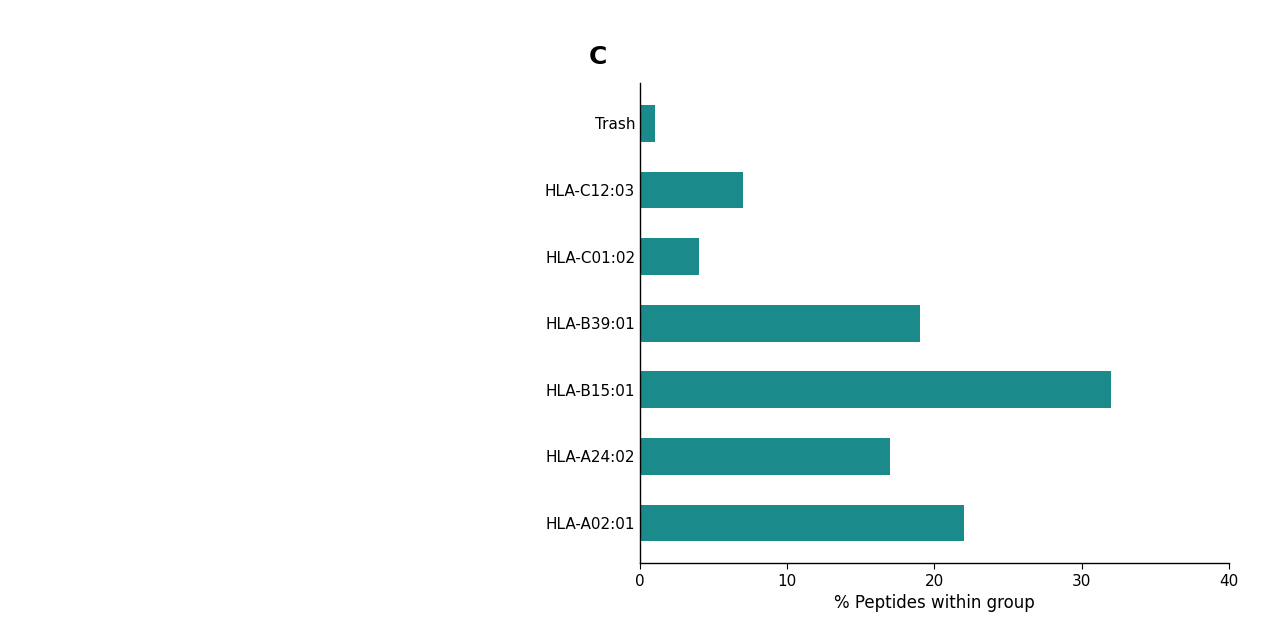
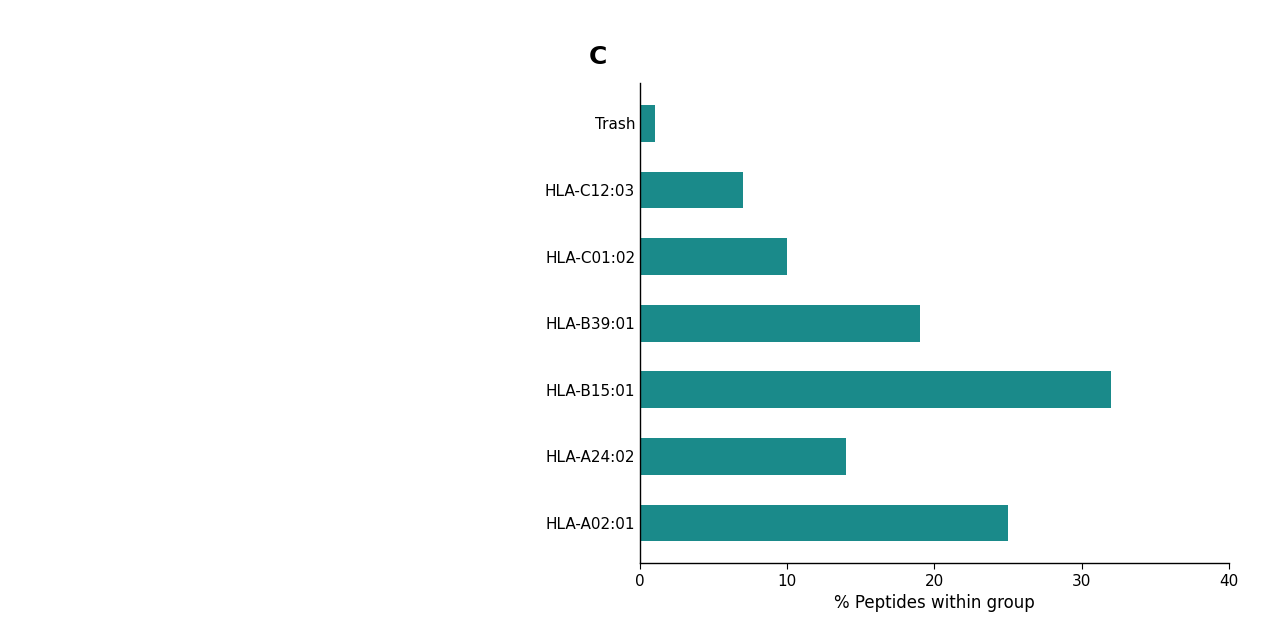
HLA-C01:02: 4 -> 10
HLA-A24:02: 17 -> 14
HLA-A02:01: 22 -> 25
